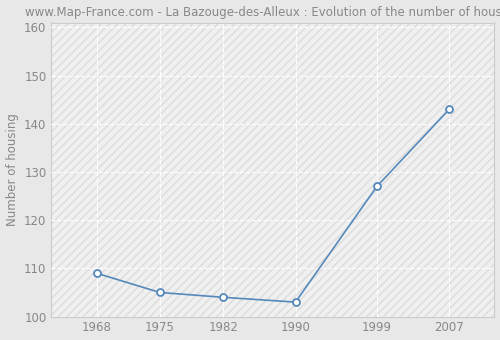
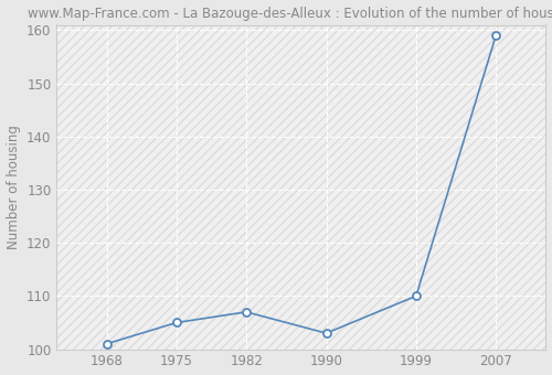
1968: 109 -> 101
1982: 104 -> 107
1999: 127 -> 110
2007: 143 -> 159
